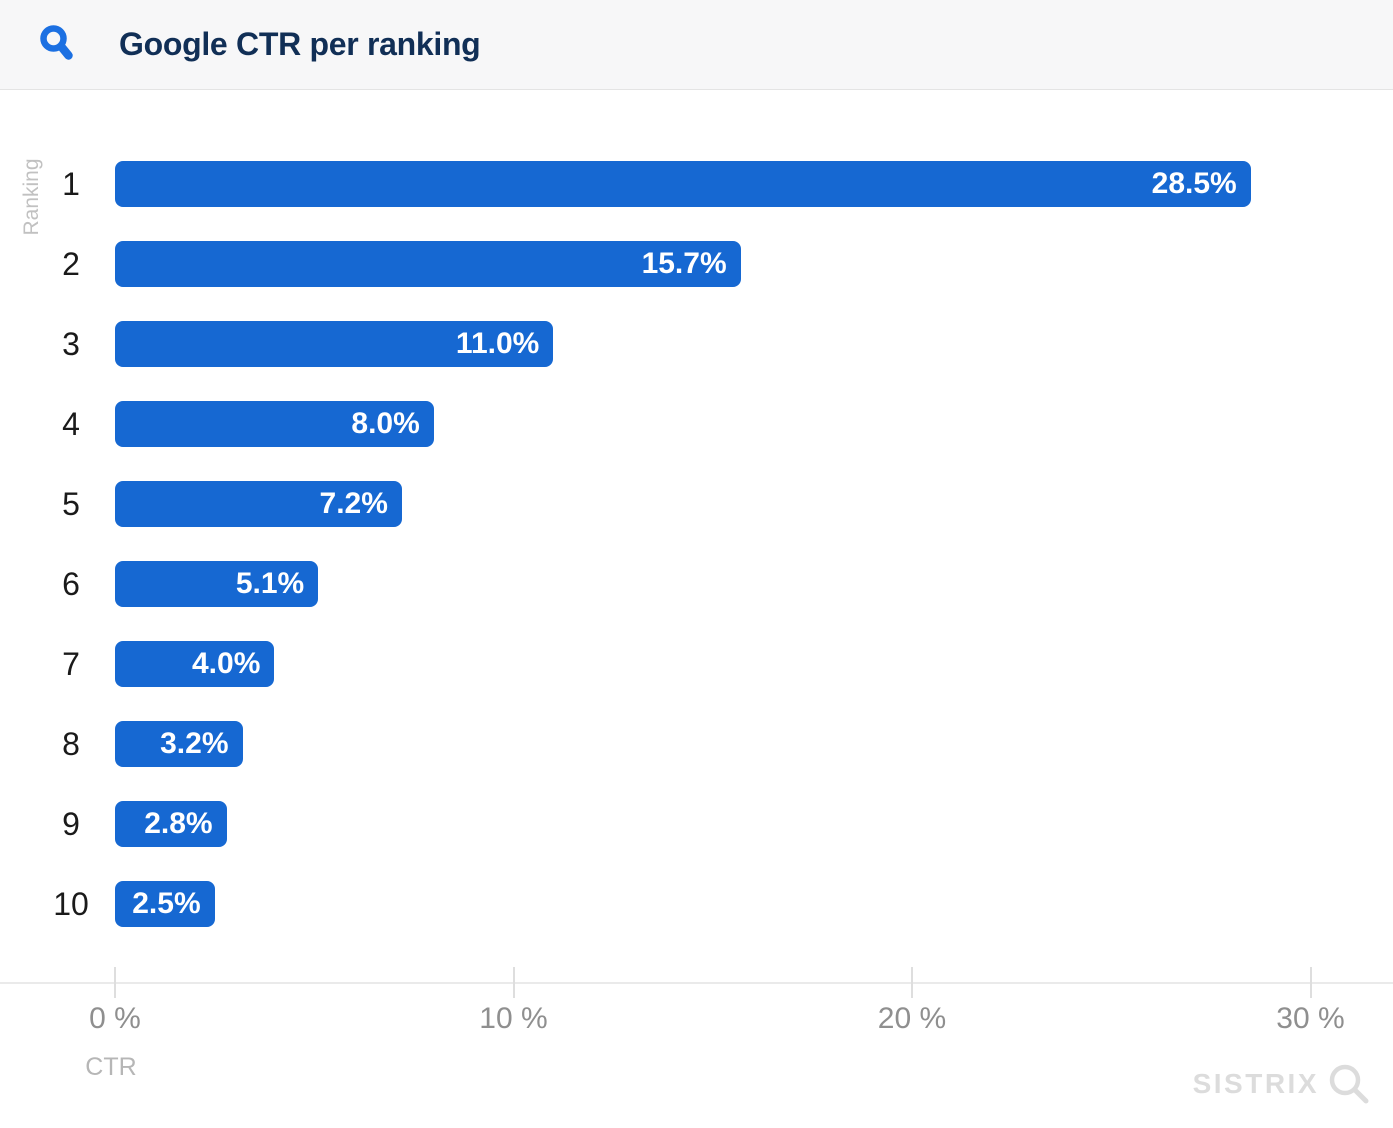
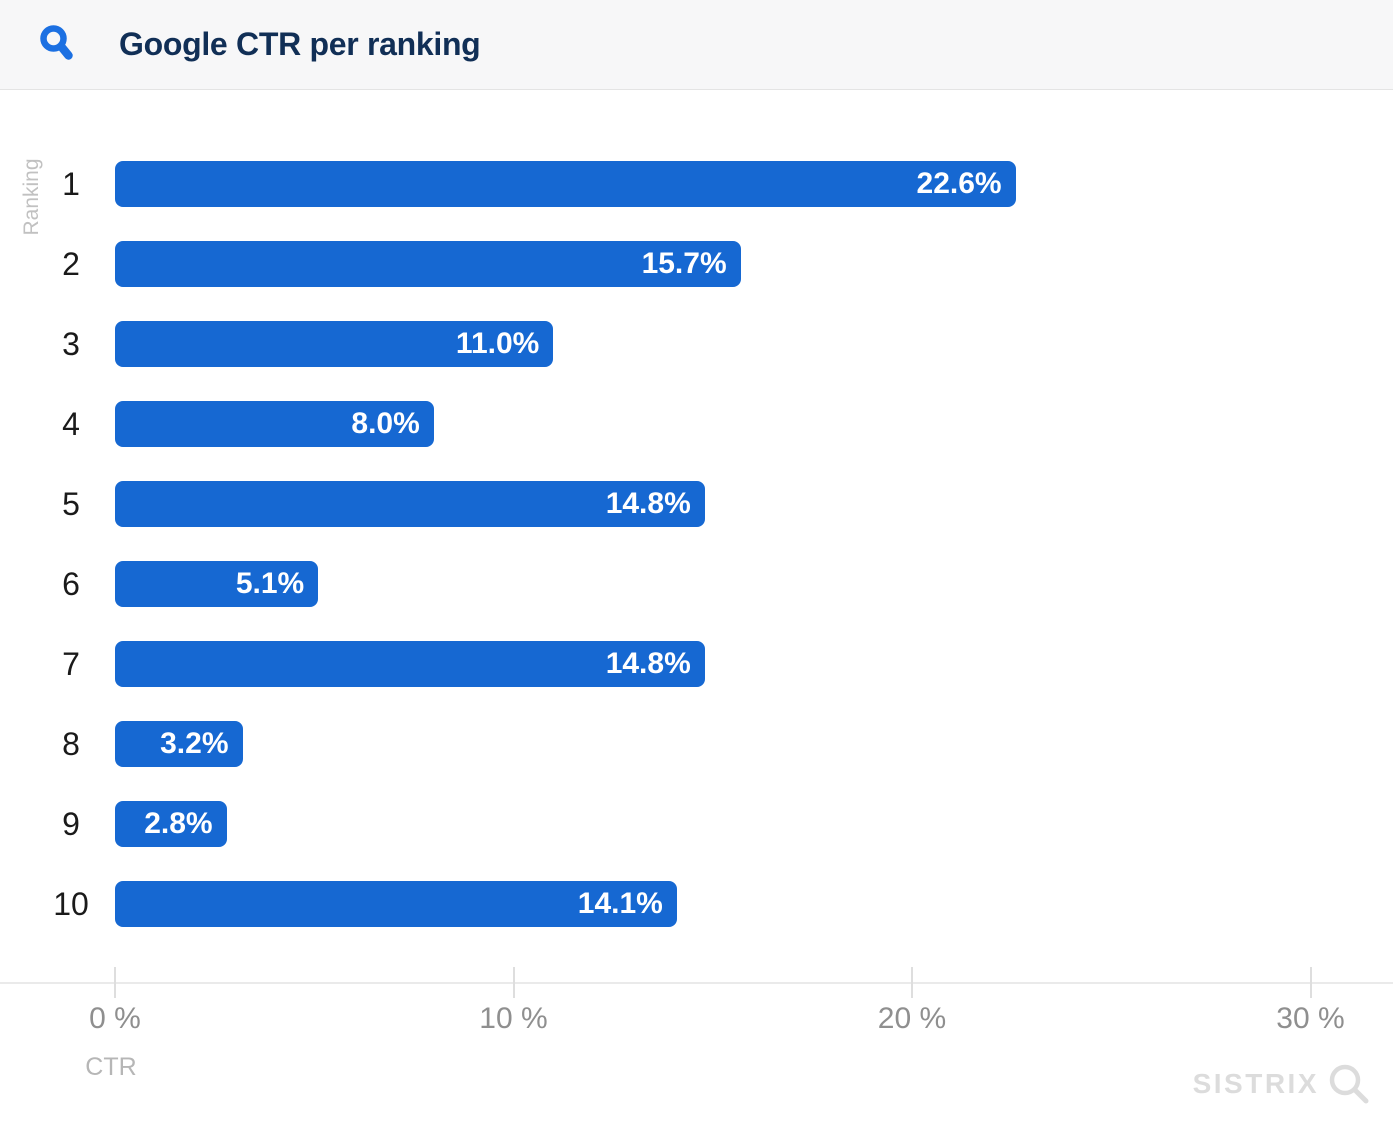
1: 28.5% -> 22.6%
5: 7.2% -> 14.8%
7: 4.0% -> 14.8%
10: 2.5% -> 14.1%
